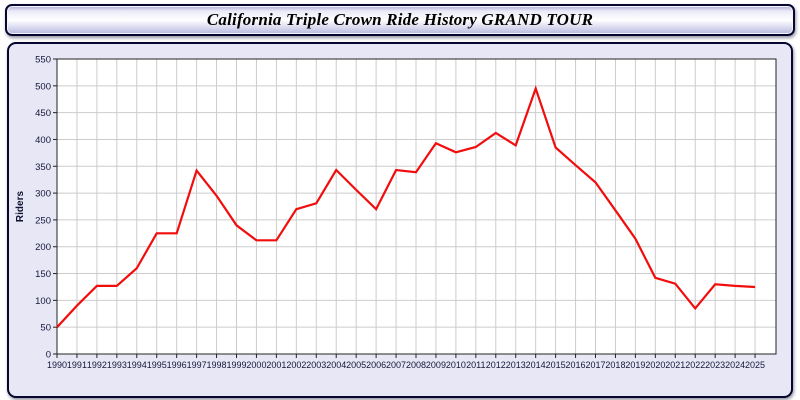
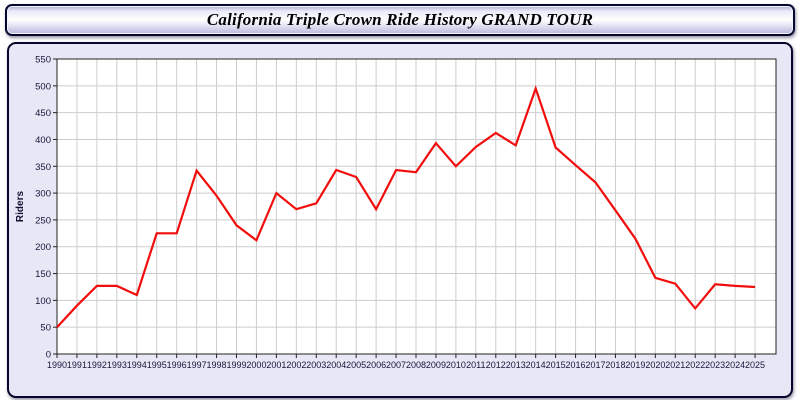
1994: 160 -> 110
2001: 210 -> 300
2005: 310 -> 330
2010: 380 -> 350
